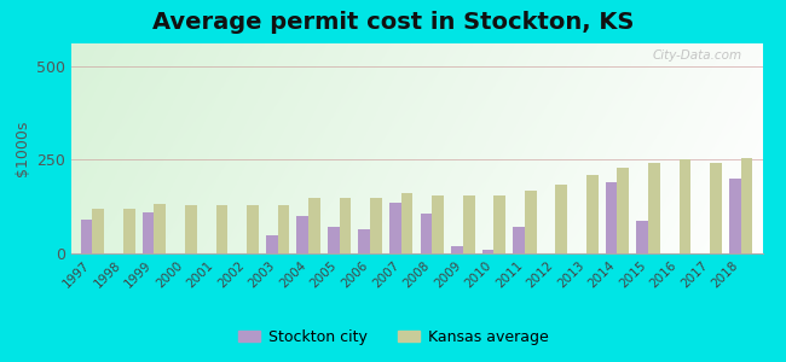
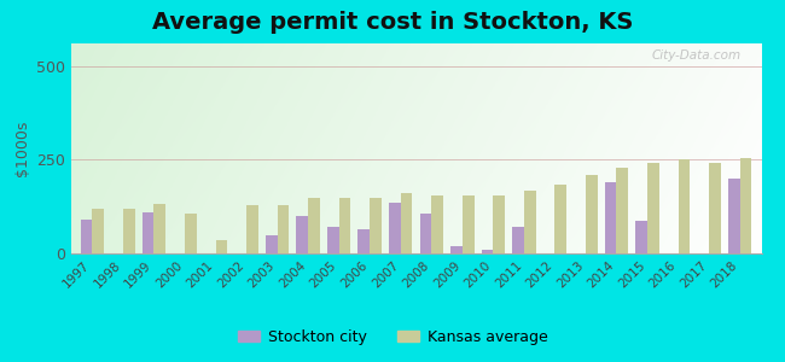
Kansas average/2000: 128 -> 105
Kansas average/2001: 128 -> 35
